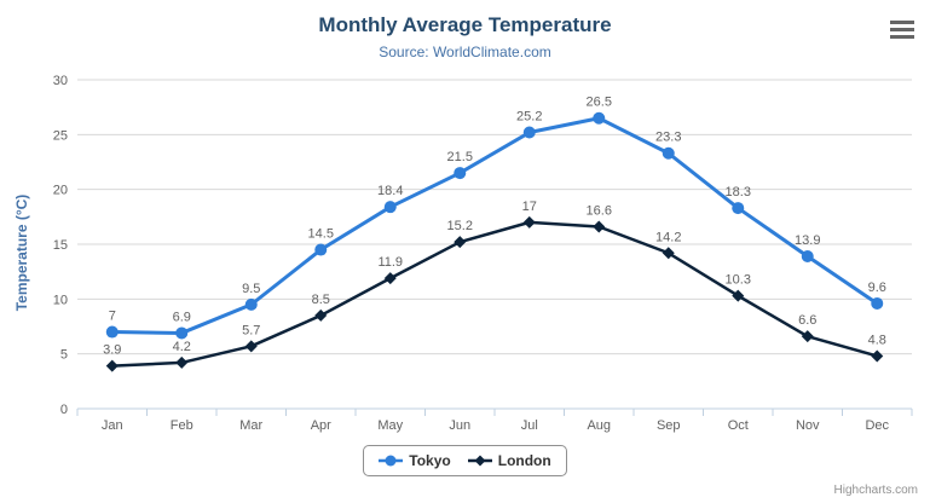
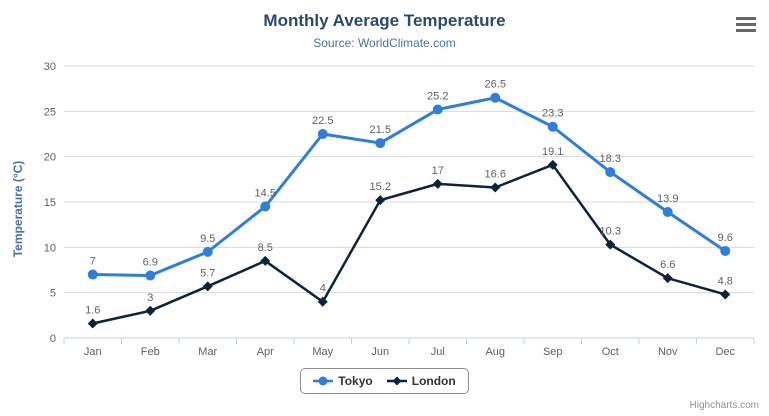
London/Jan: 3.9 -> 1.6
London/Feb: 4.2 -> 3
Tokyo/May: 18.4 -> 22.5
London/May: 11.9 -> 4
London/Sep: 14.2 -> 19.1
